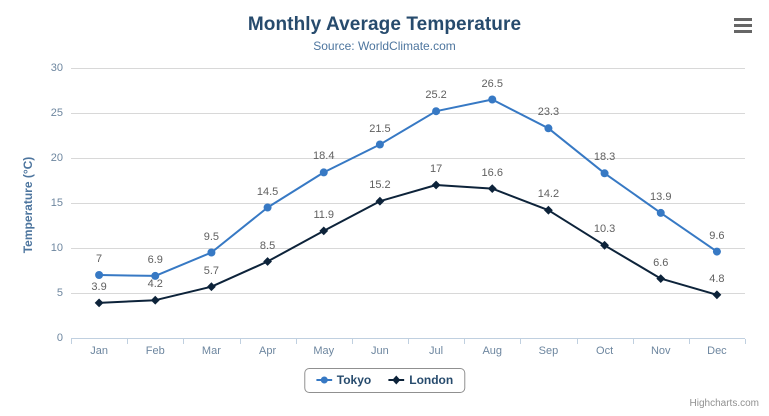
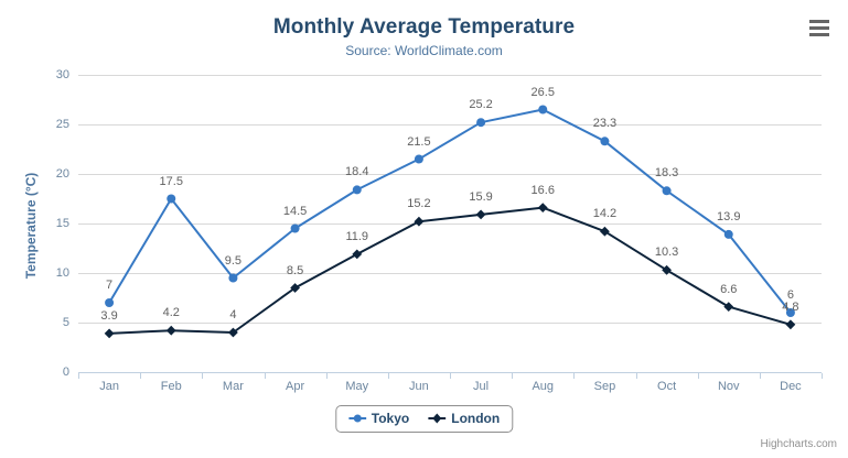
Tokyo/Feb: 6.9 -> 17.5
London/Mar: 5.7 -> 4
London/Jul: 17 -> 15.9
Tokyo/Dec: 9.6 -> 6
